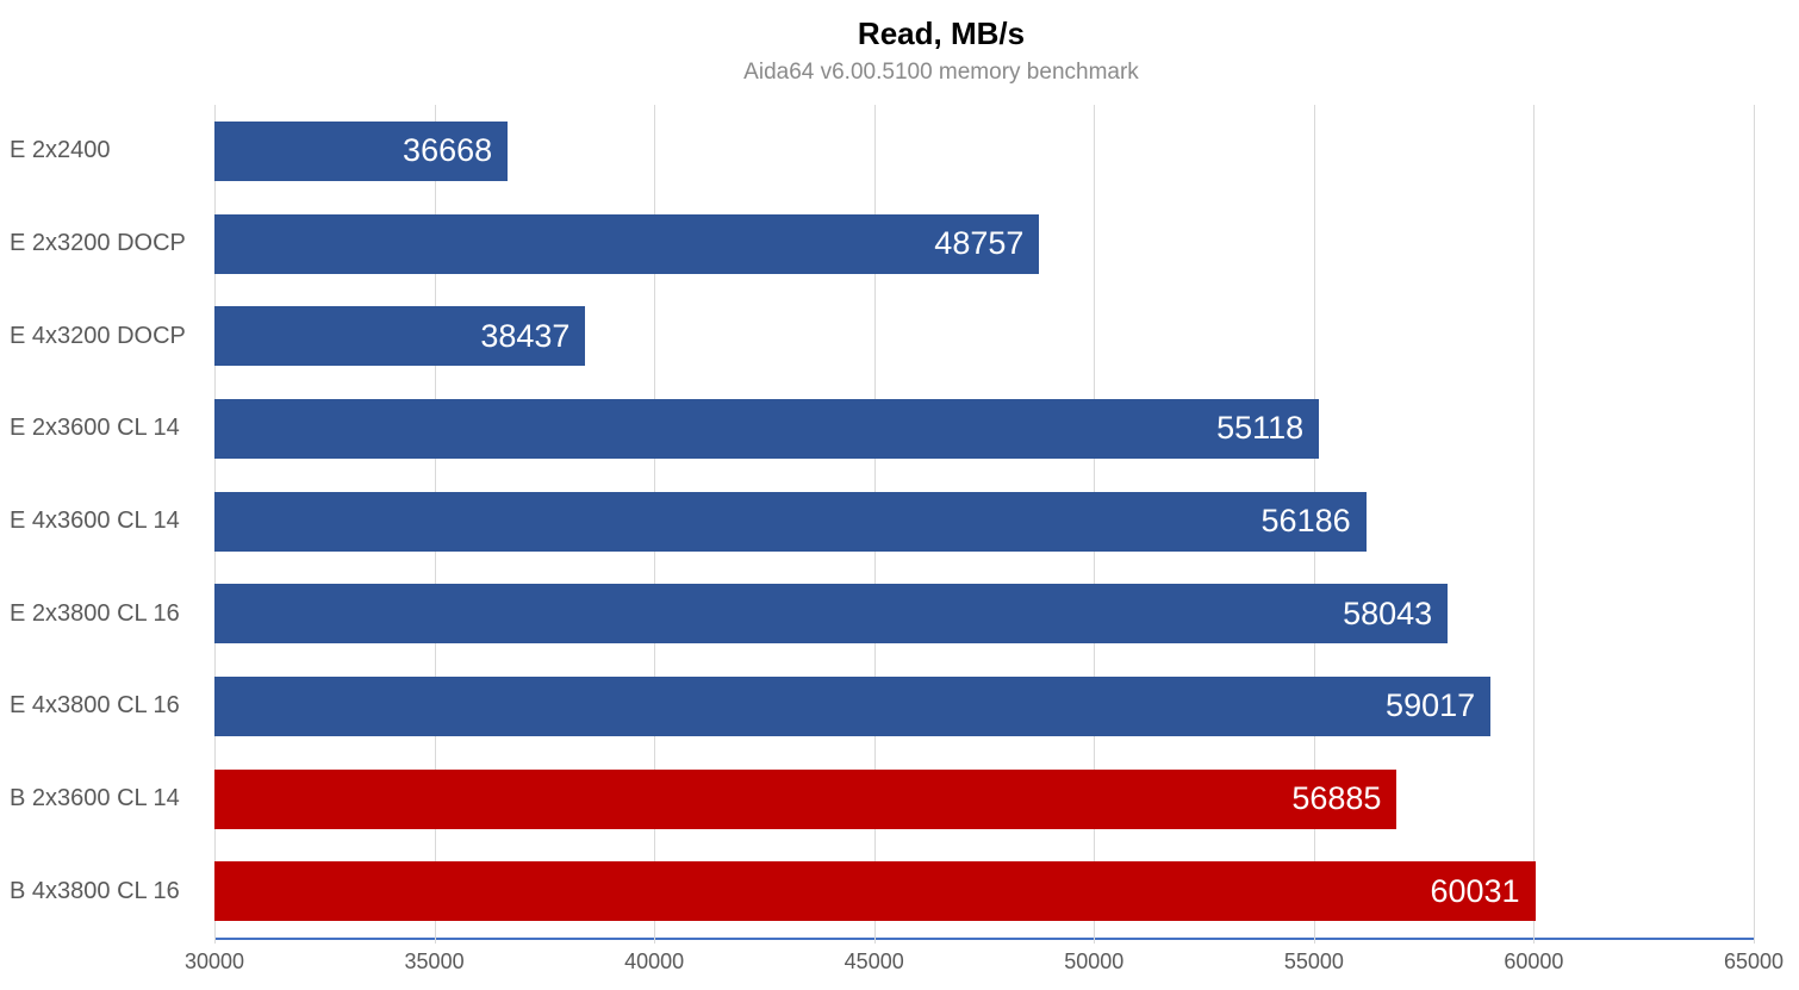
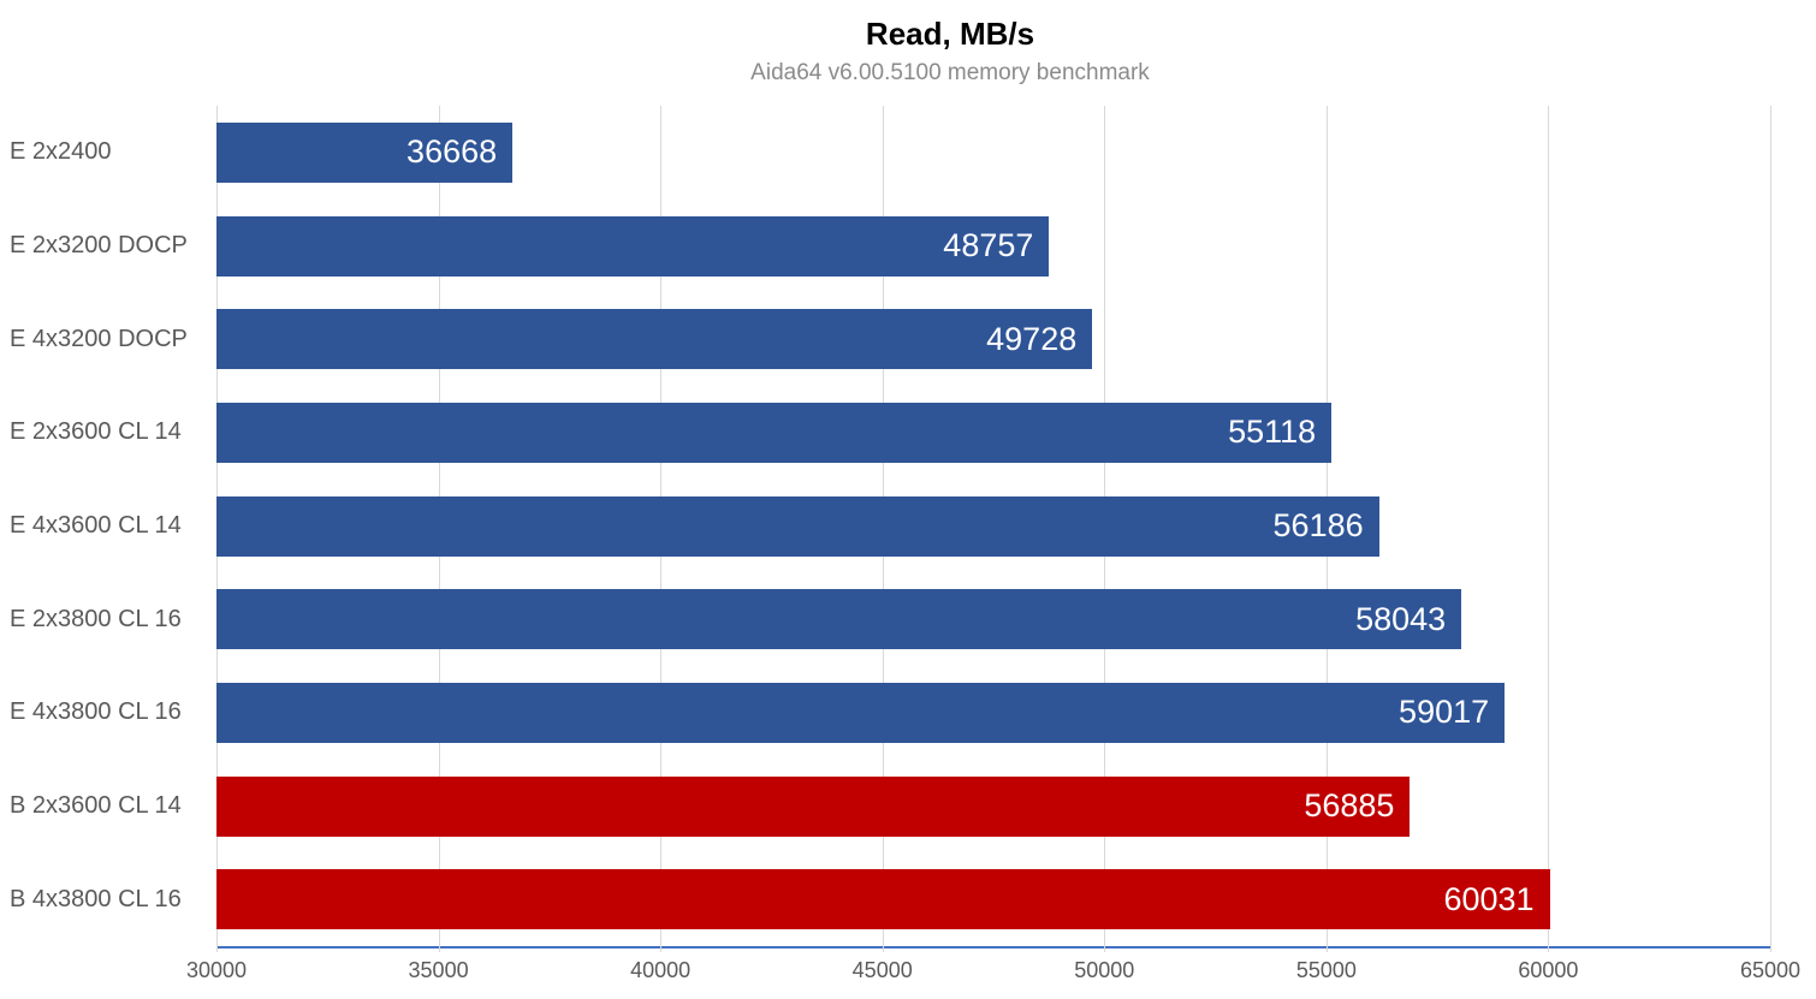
E 4x3200 DOCP: 38437 -> 49728
